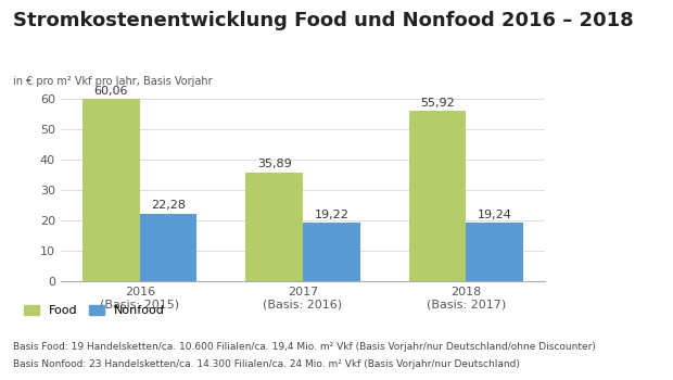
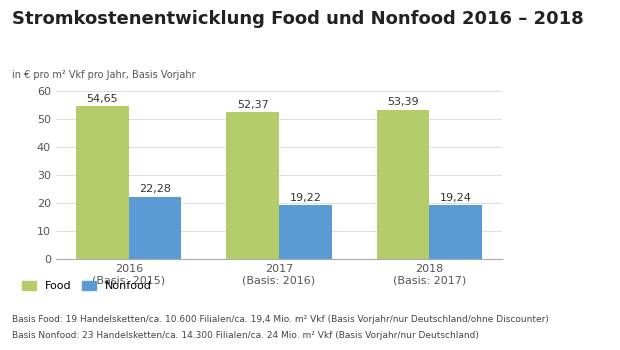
Food/2016 (Basis: 2015): 60,06 -> 54,65
Food/2017 (Basis: 2016): 35,89 -> 52,37
Food/2018 (Basis: 2017): 55,92 -> 53,39
